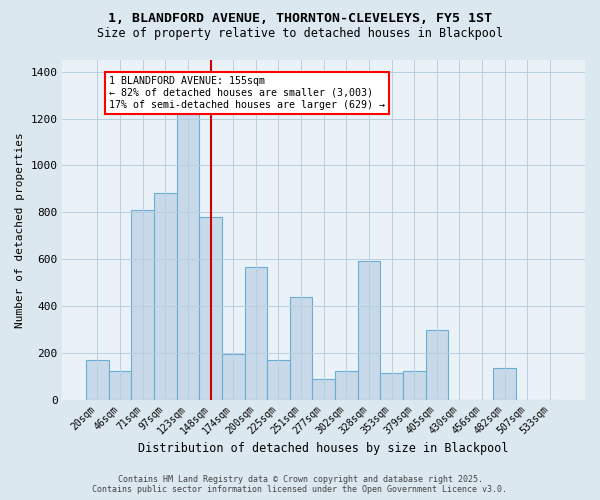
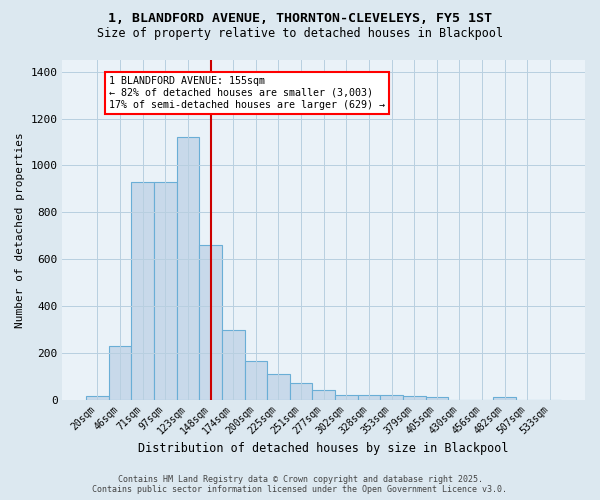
20sqm: 170 -> 15
46sqm: 120 -> 228
71sqm: 810 -> 930
97sqm: 880 -> 930
123sqm: 1220 -> 1120
148sqm: 780 -> 660
174sqm: 195 -> 295
200sqm: 565 -> 163
225sqm: 170 -> 108
251sqm: 440 -> 70
277sqm: 90 -> 40
302sqm: 120 -> 20
328sqm: 590 -> 20
353sqm: 115 -> 20
379sqm: 120 -> 15
405sqm: 295 -> 10
482sqm: 135 -> 10
